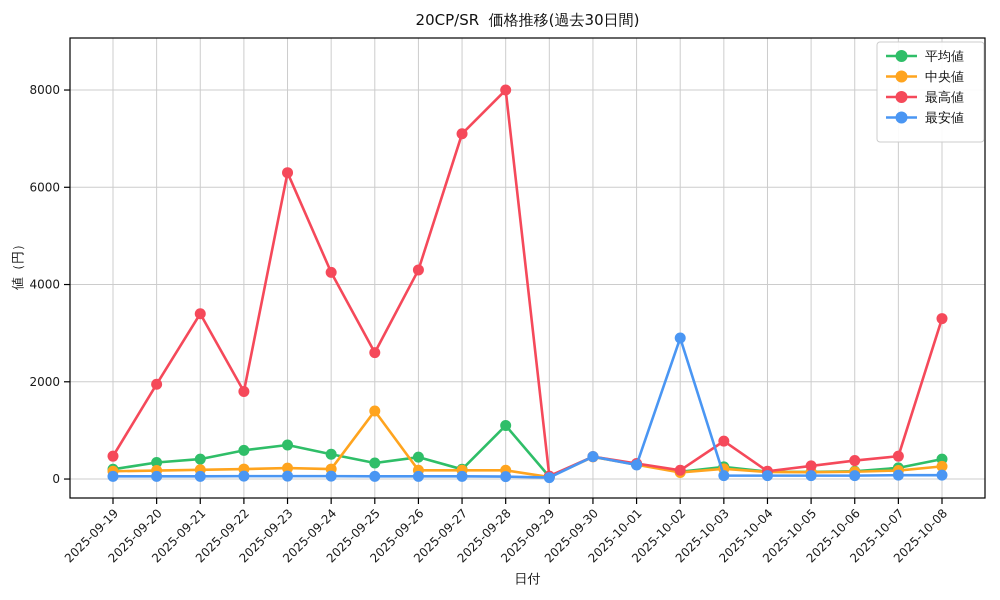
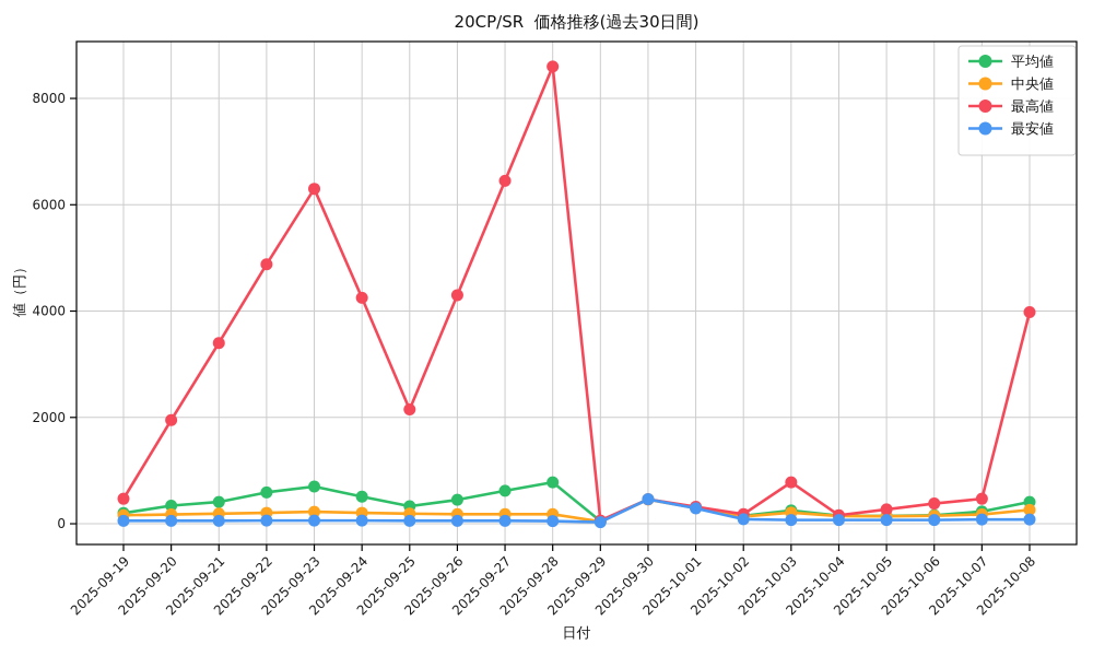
最高値/2025-09-22: 1800 -> 4900
中央値/2025-09-25: 1400 -> 200
最高値/2025-09-25: 2600 -> 2200
平均値/2025-09-27: 200 -> 600
最高値/2025-09-27: 7100 -> 6400
平均値/2025-09-28: 1100 -> 800
最高値/2025-09-28: 8000 -> 8600
最安値/2025-10-02: 2900 -> 100
最高値/2025-10-08: 3300 -> 4000
